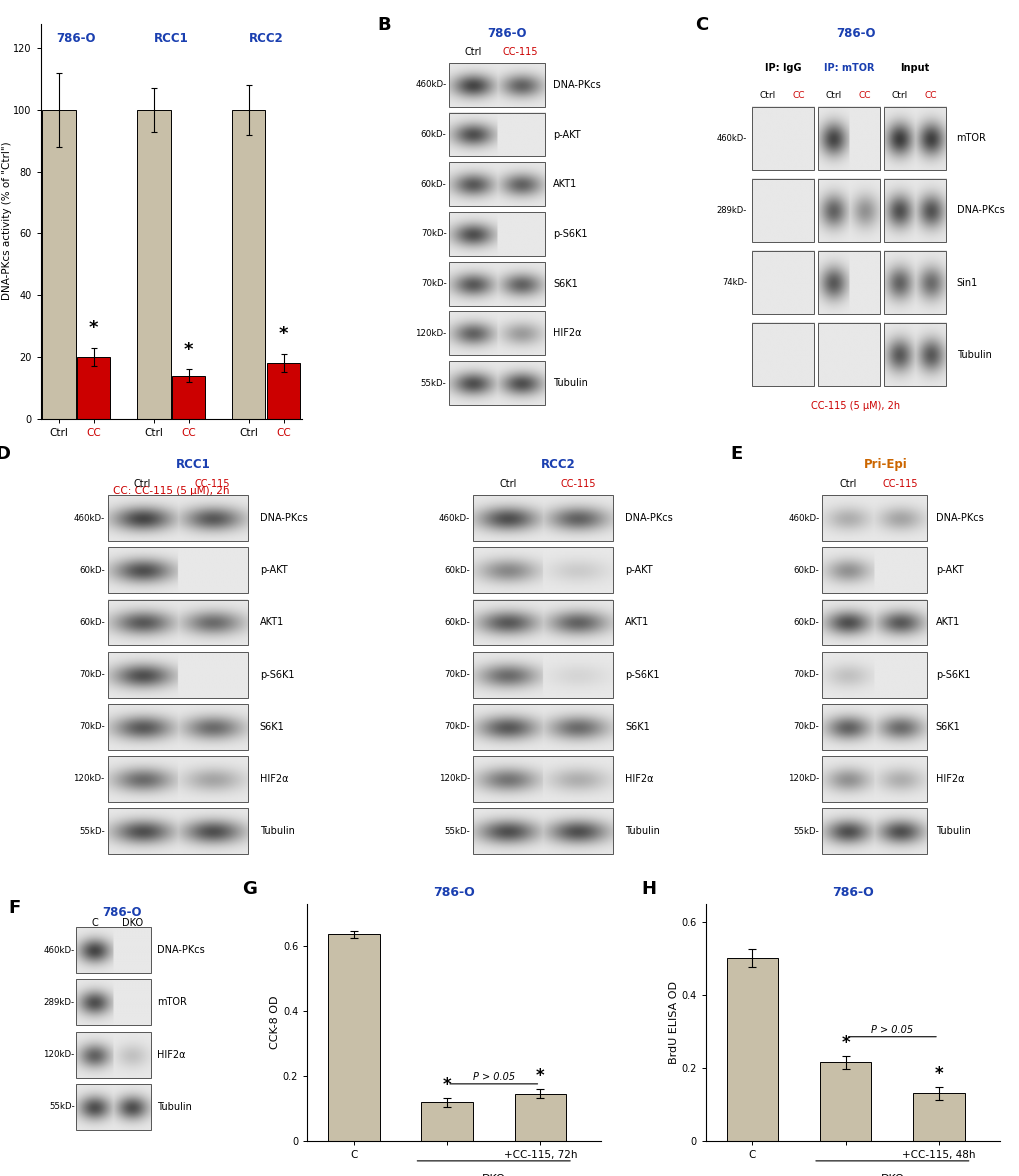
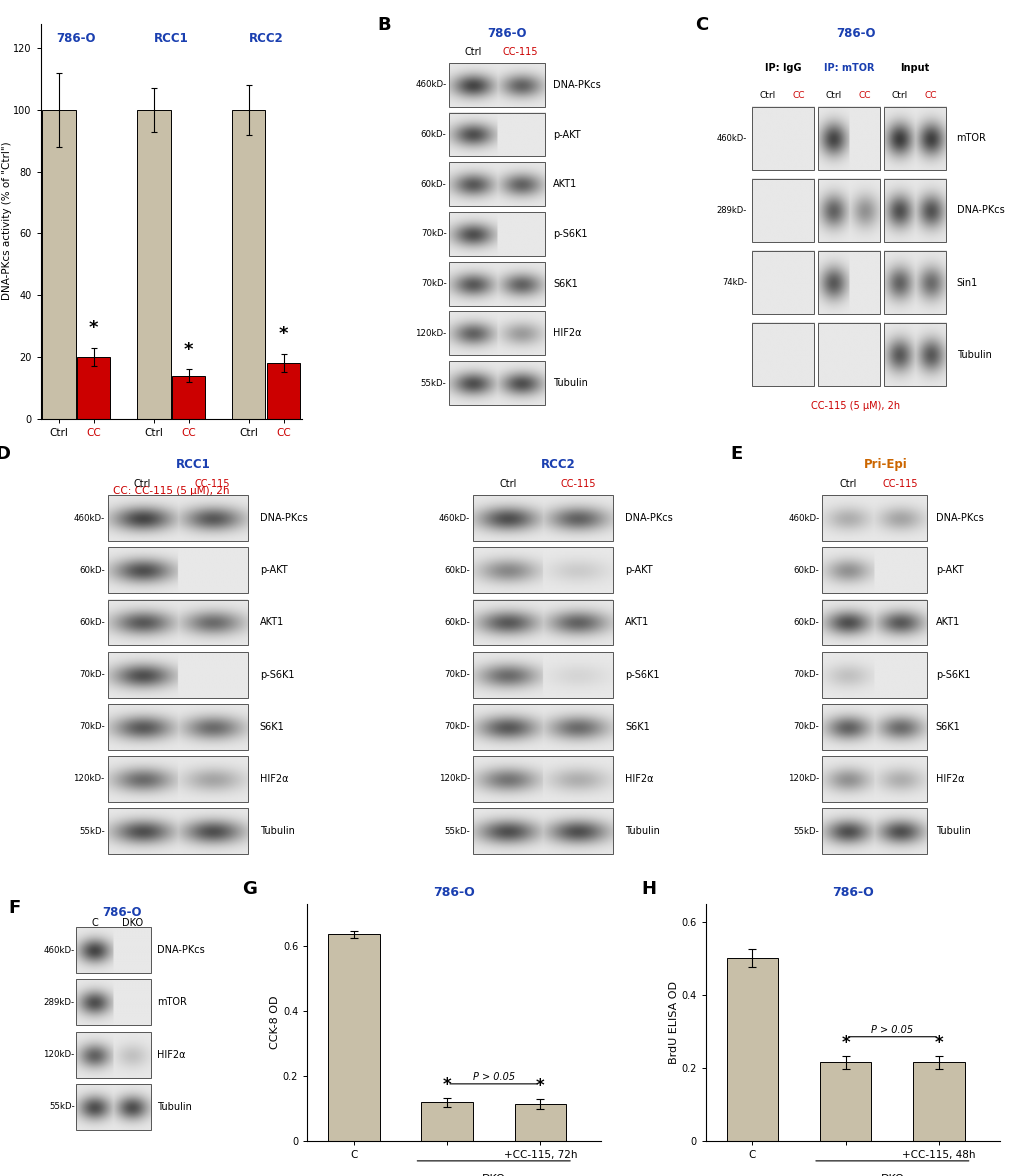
+CC-115, 72h: 0.145 -> 0.113
+CC-115, 48h: 0.130 -> 0.215
